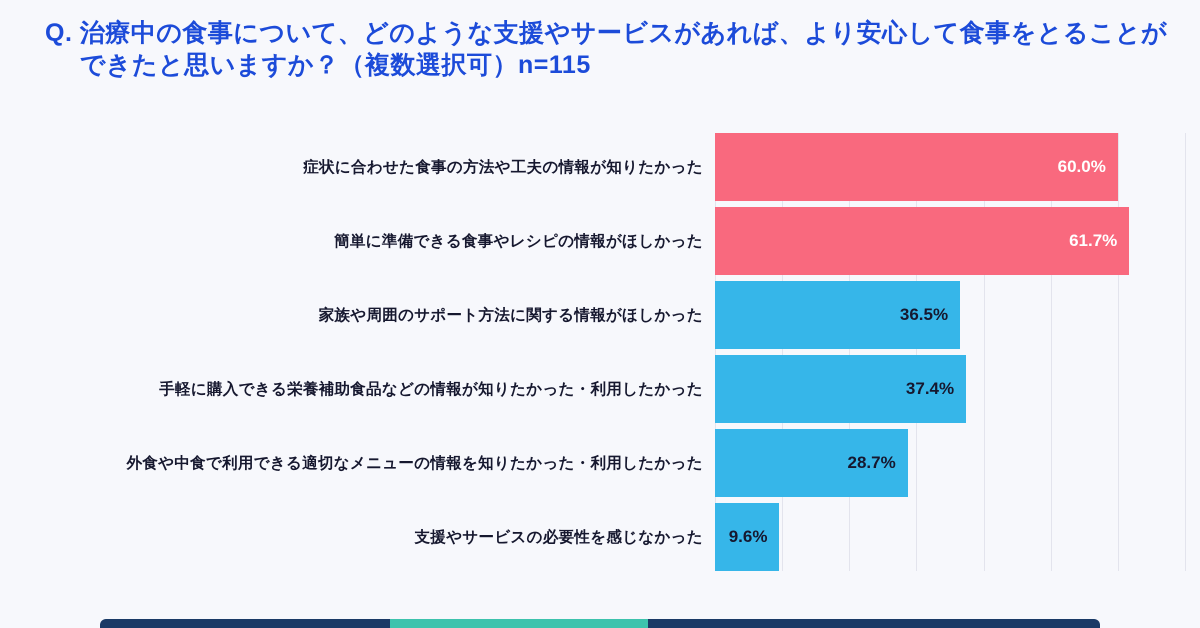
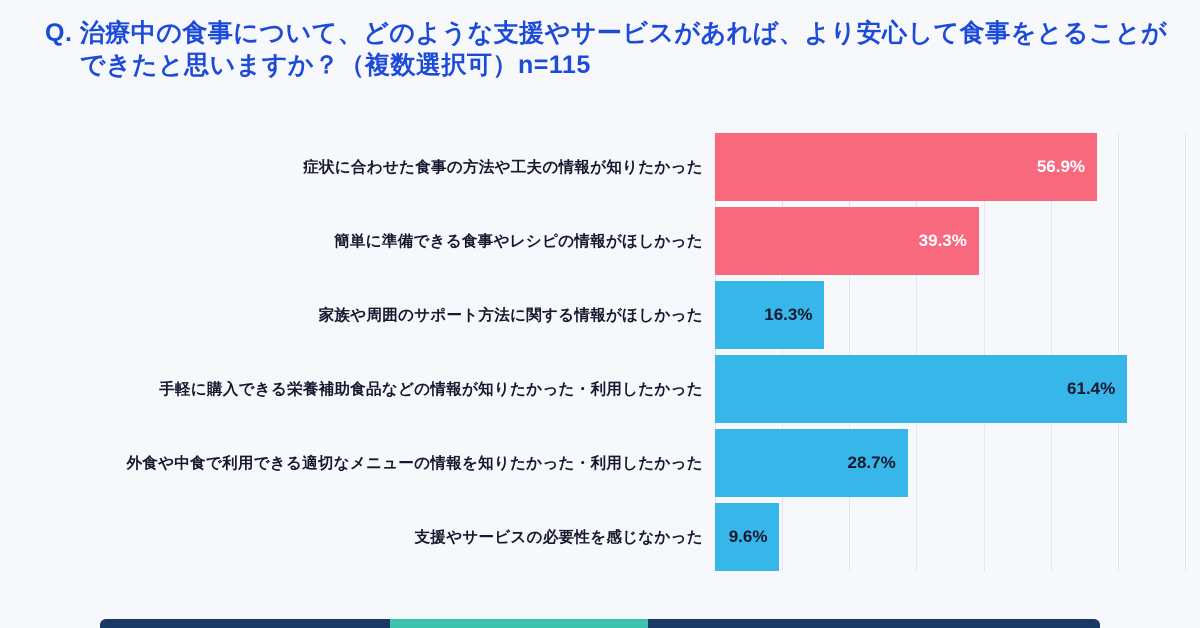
症状に合わせた食事の方法や工夫の情報が知りたかった: 60.0% -> 56.9%
簡単に準備できる食事やレシピの情報がほしかった: 61.7% -> 39.3%
家族や周囲のサポート方法に関する情報がほしかった: 36.5% -> 16.3%
手軽に購入できる栄養補助食品などの情報が知りたかった・利用したかった: 37.4% -> 61.4%
